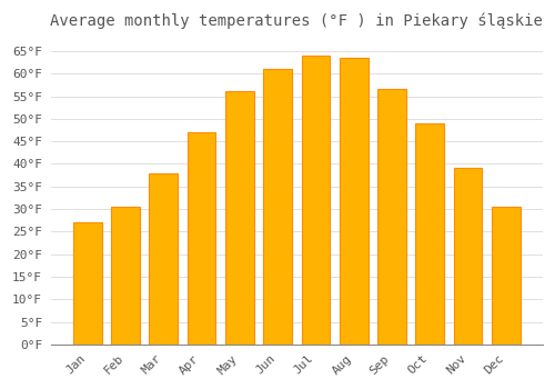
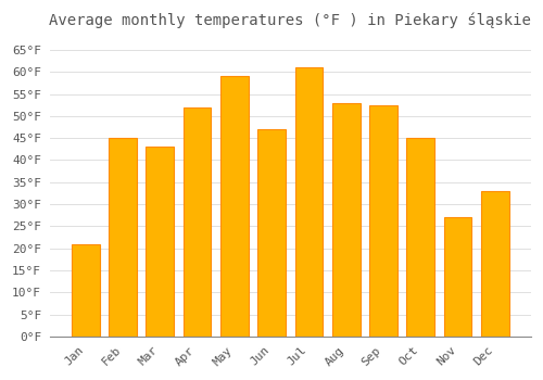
Jan: 27.0°F -> 21.0°F
Feb: 30.5°F -> 45.0°F
Mar: 38.0°F -> 43.0°F
Apr: 47.0°F -> 52.0°F
May: 56.0°F -> 59.0°F
Jun: 61.0°F -> 47.0°F
Jul: 64.0°F -> 61.0°F
Aug: 63.5°F -> 53.0°F
Sep: 56.5°F -> 52.5°F
Oct: 49.0°F -> 45.0°F
Nov: 39.0°F -> 27.0°F
Dec: 30.5°F -> 33.0°F
